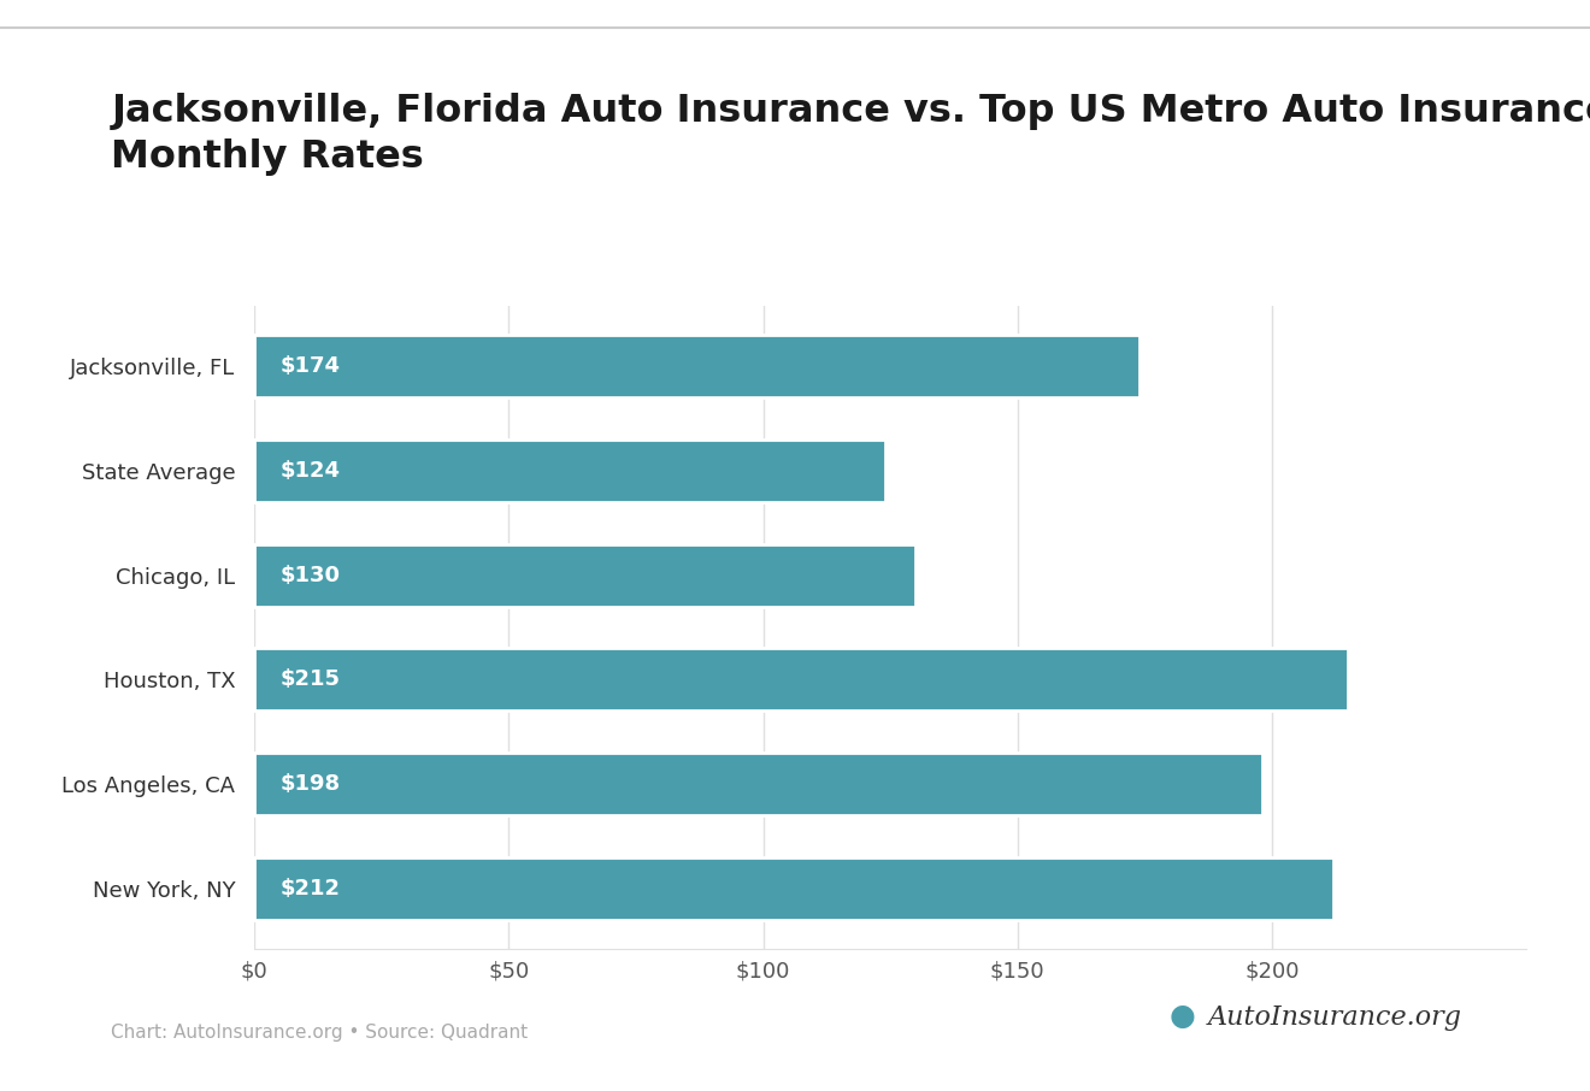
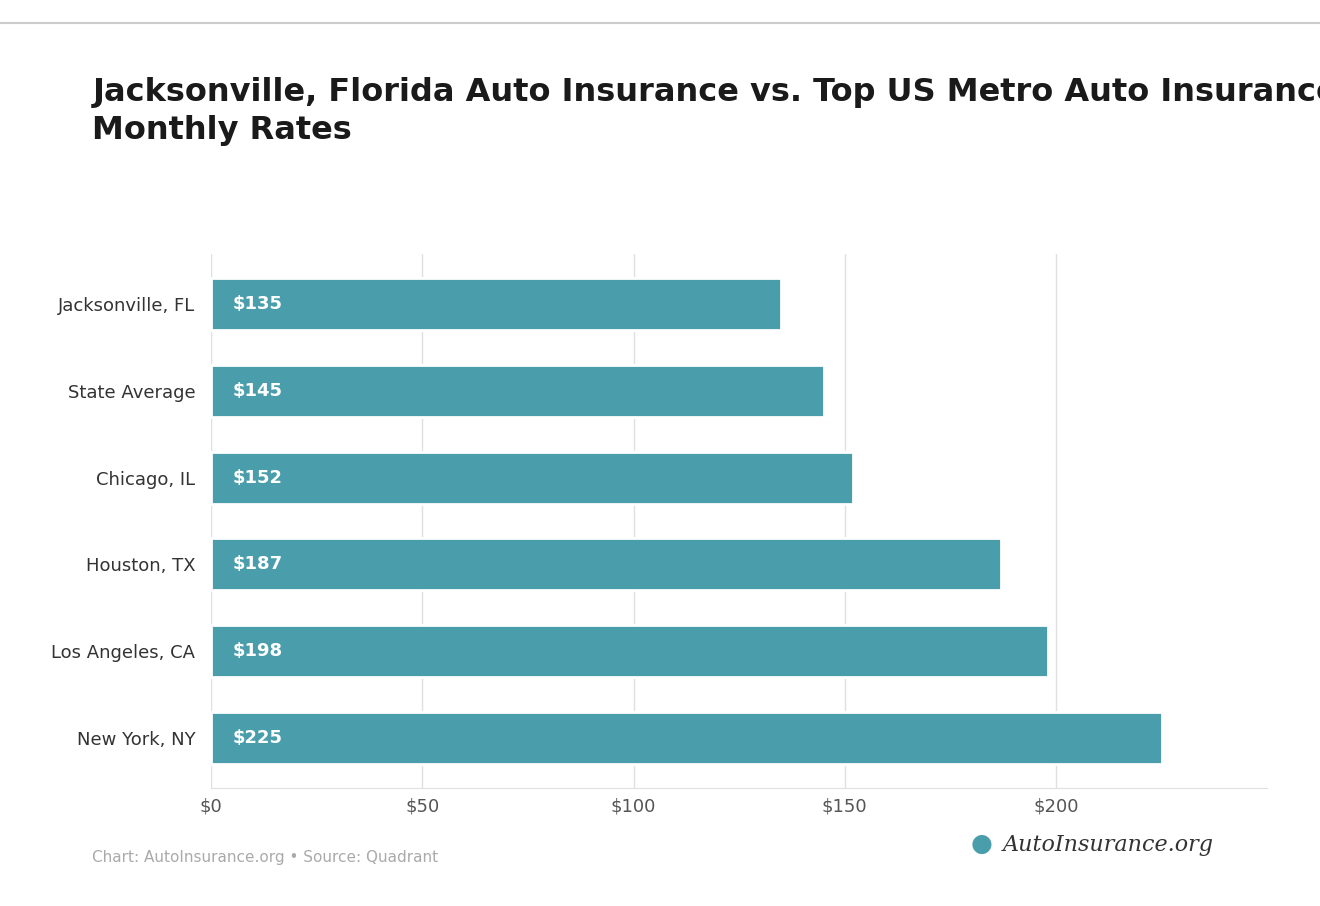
Jacksonville, FL: $174 -> $135
State Average: $124 -> $145
Chicago, IL: $130 -> $152
Houston, TX: $215 -> $187
New York, NY: $212 -> $225
